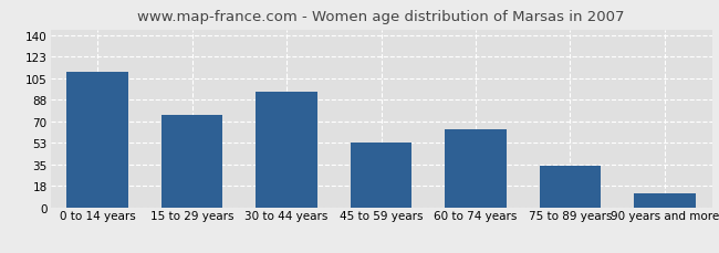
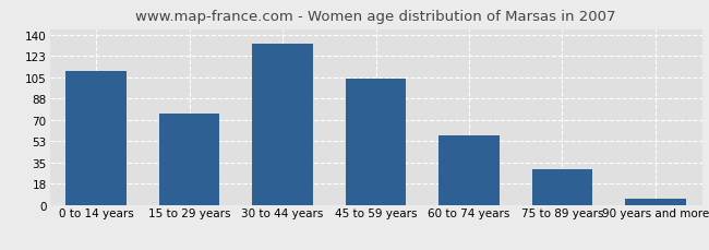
30 to 44 years: 94 -> 133
45 to 59 years: 53 -> 104
60 to 74 years: 64 -> 57
75 to 89 years: 34 -> 29
90 years and more: 11 -> 5
